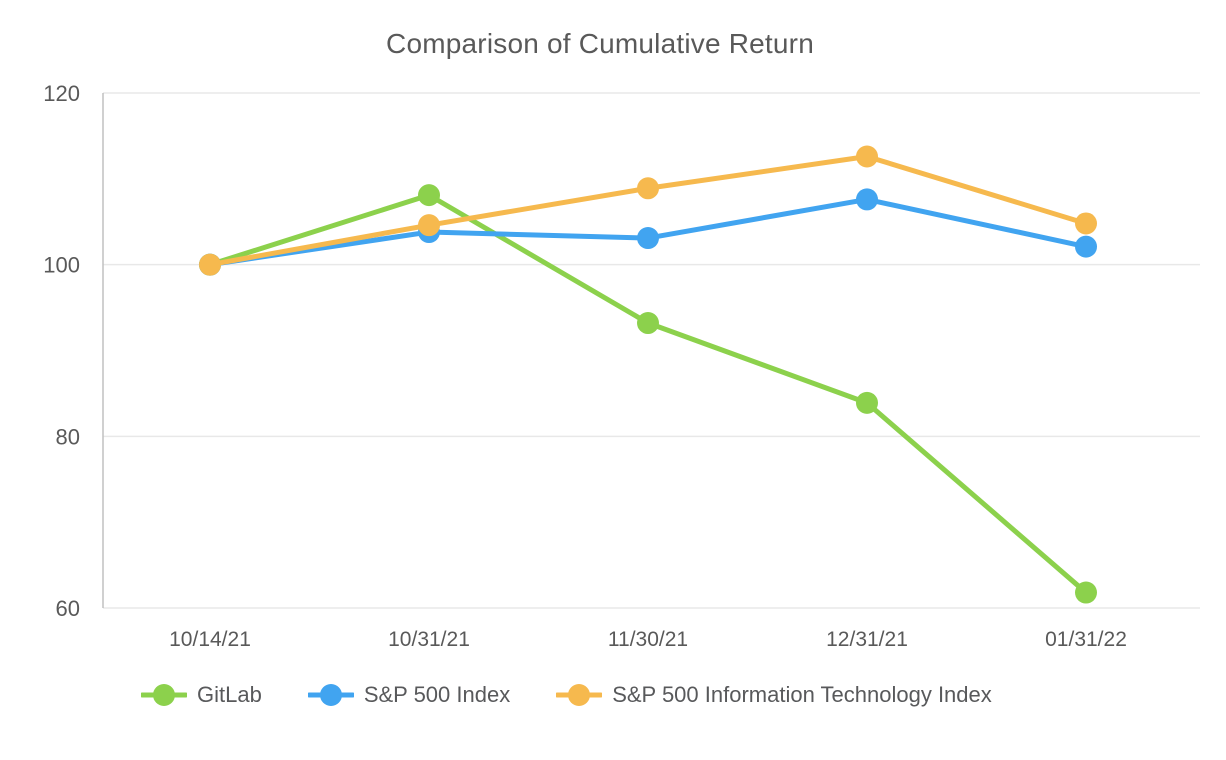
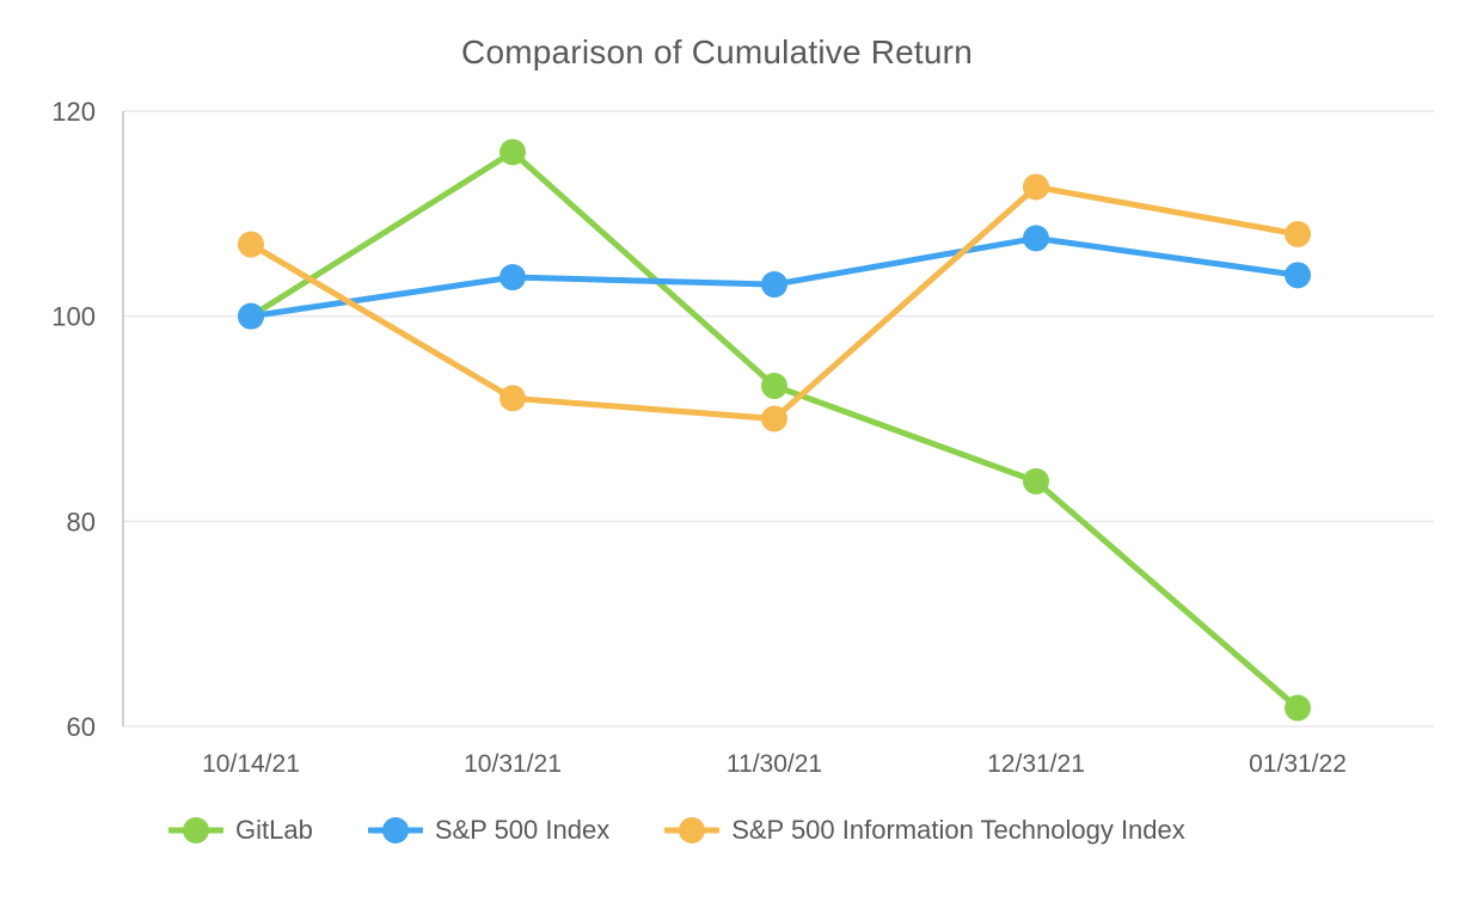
S&P 500 Information Technology Index/10/14/21: 100 -> 107
GitLab/10/31/21: 108 -> 116
S&P 500 Information Technology Index/10/31/21: 105 -> 92
S&P 500 Information Technology Index/11/30/21: 109 -> 90
S&P 500 Index/01/31/22: 102 -> 104
S&P 500 Information Technology Index/01/31/22: 105 -> 108
